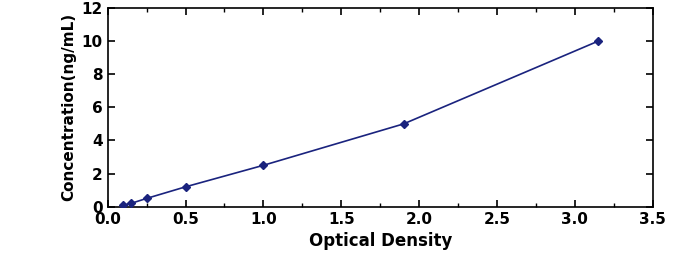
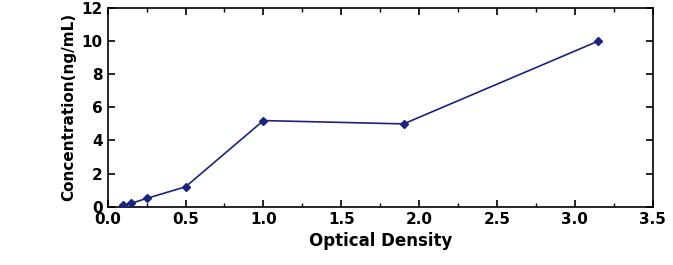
1.0: 2.5 -> 5.2
